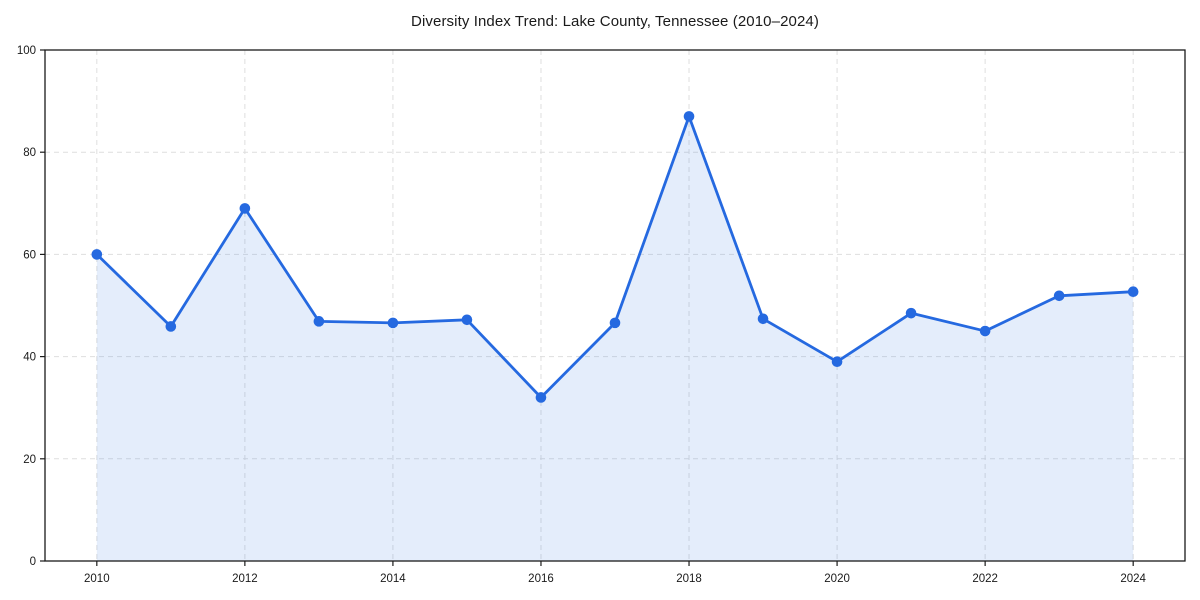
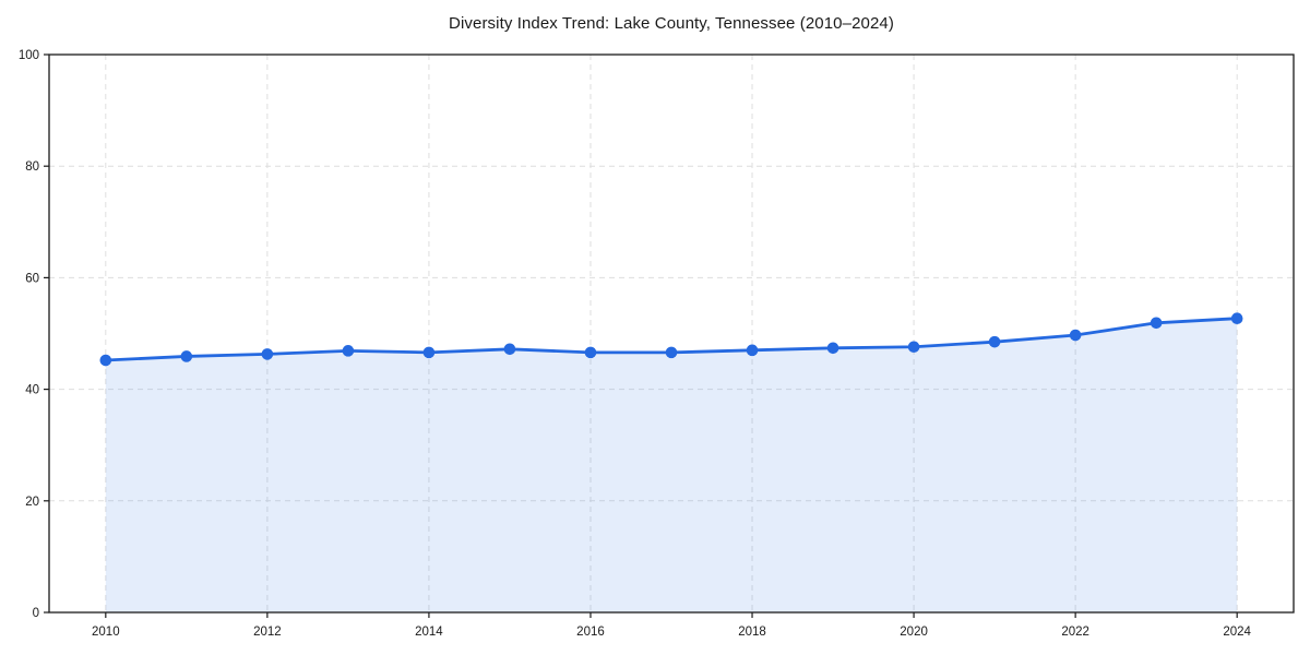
2010: 60 -> 45
2012: 69 -> 46
2016: 32 -> 47
2018: 87 -> 47
2020: 39 -> 48
2022: 45 -> 50
